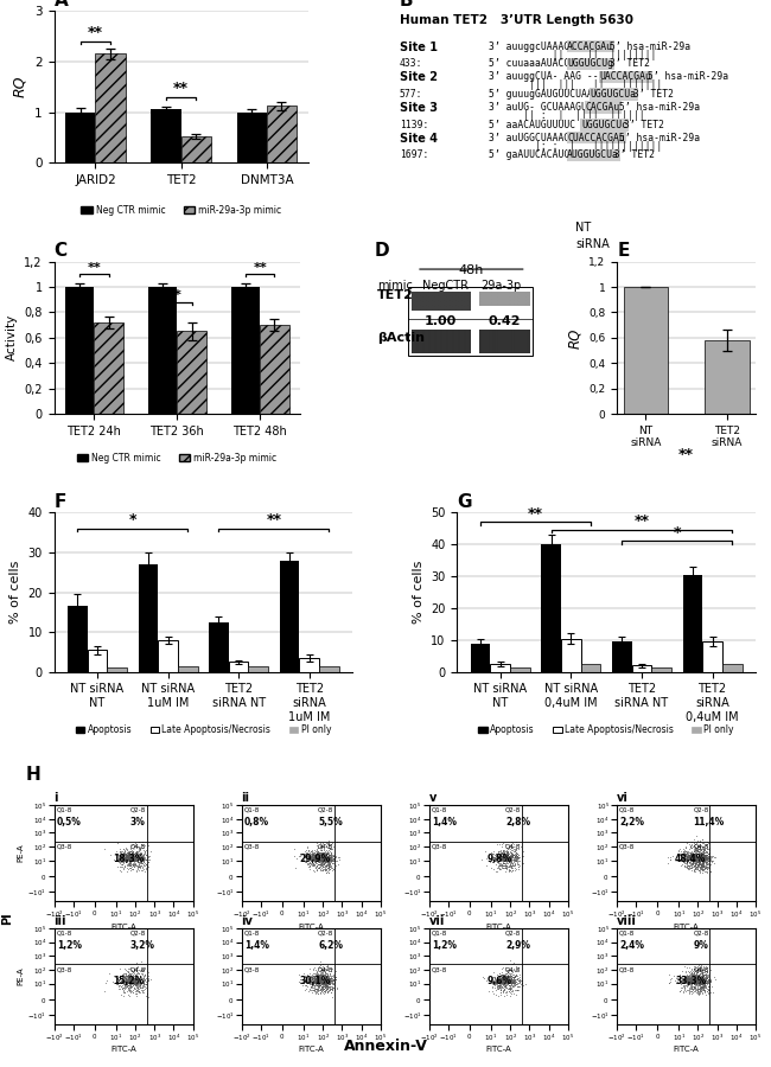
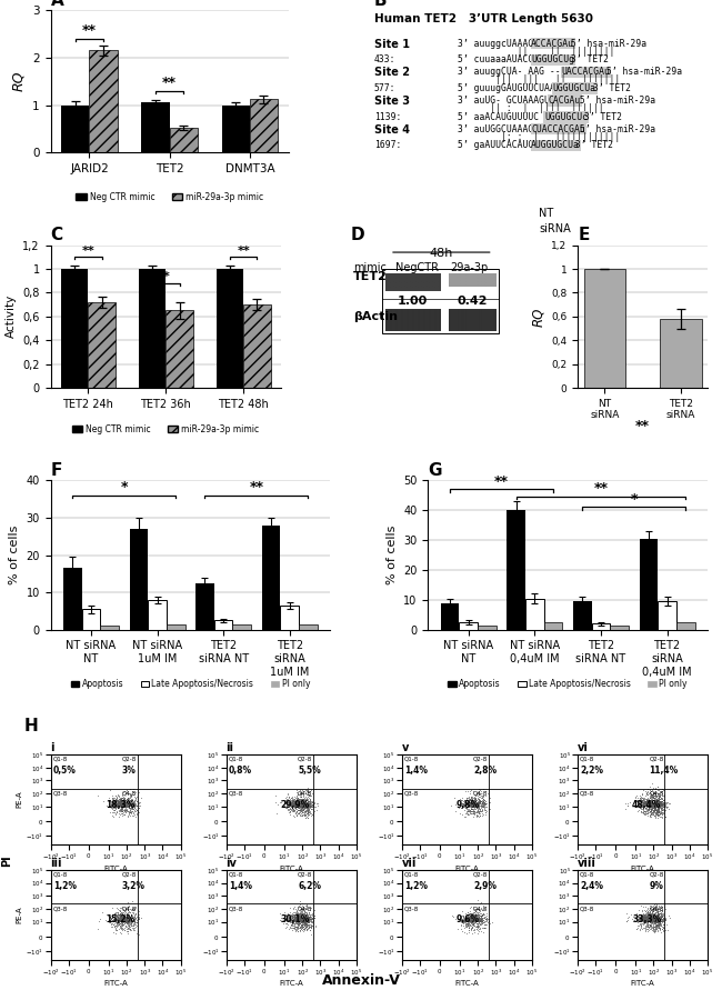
F/Late Apoptosis/Necrosis/TET2 siRNA 1uM IM: 3.5 -> 6.5
